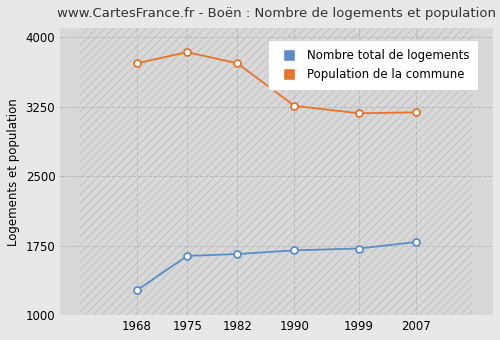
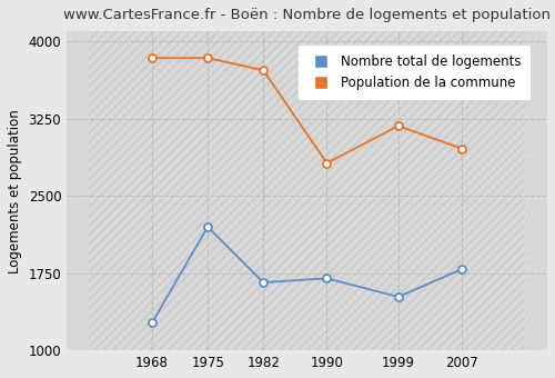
Population de la commune/1968: 3720 -> 3840
Nombre total de logements/1975: 1640 -> 2200
Population de la commune/1990: 3260 -> 2820
Nombre total de logements/1999: 1720 -> 1520
Population de la commune/2007: 3190 -> 2960
